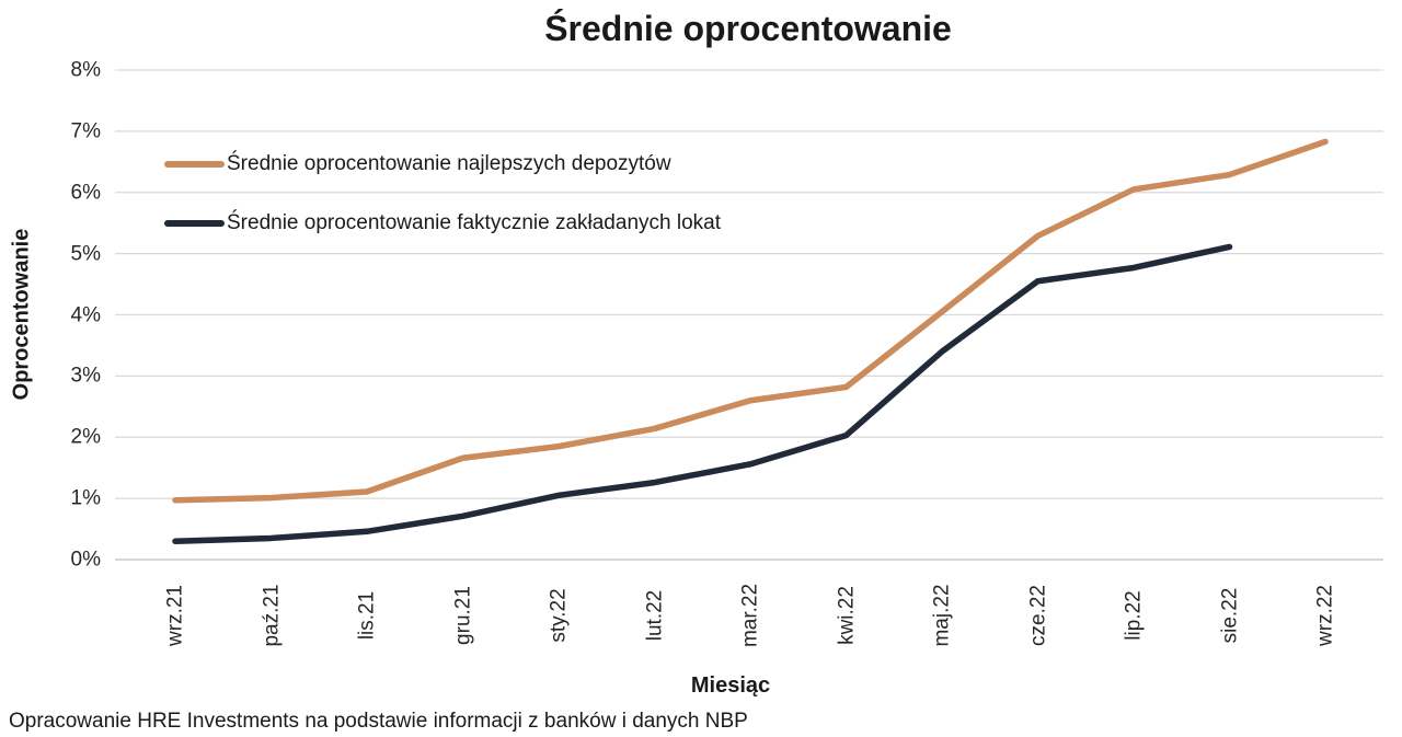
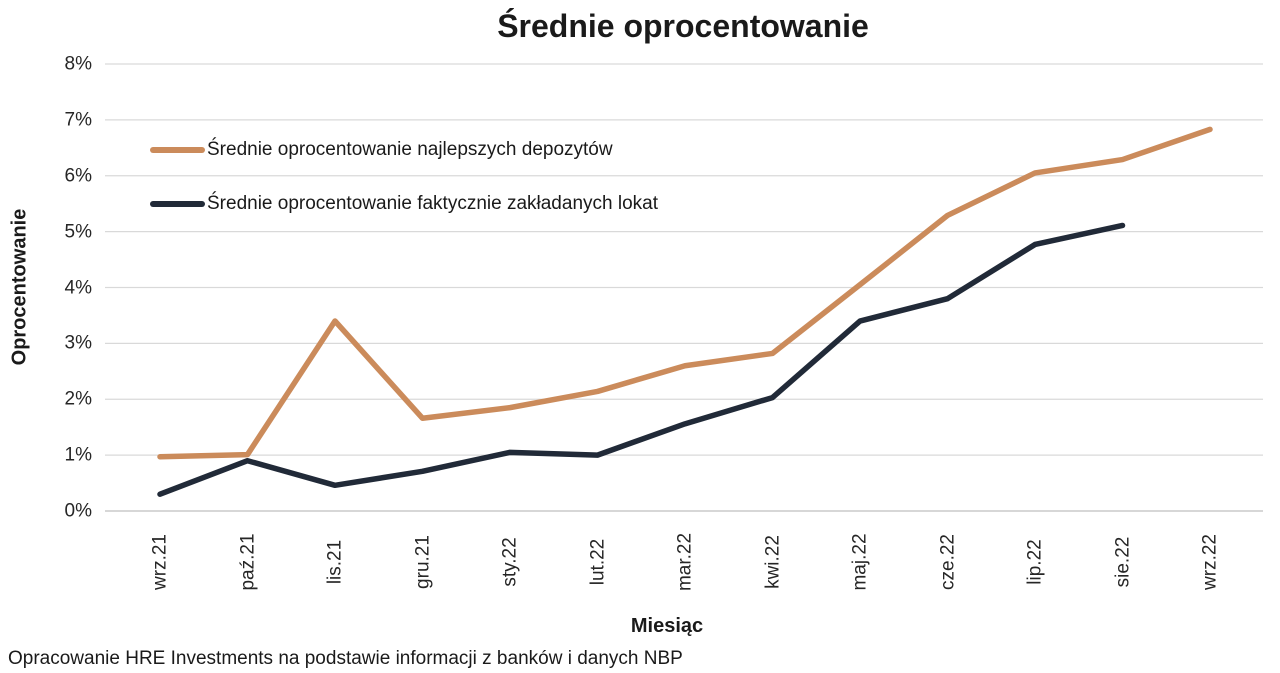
Średnie oprocentowanie faktycznie zakładanych lokat/paź.21: 0.3% -> 0.9%
Średnie oprocentowanie najlepszych depozytów/lis.21: 1.1% -> 3.4%
Średnie oprocentowanie faktycznie zakładanych lokat/lut.22: 1.3% -> 1.0%
Średnie oprocentowanie faktycznie zakładanych lokat/cze.22: 4.5% -> 3.8%
